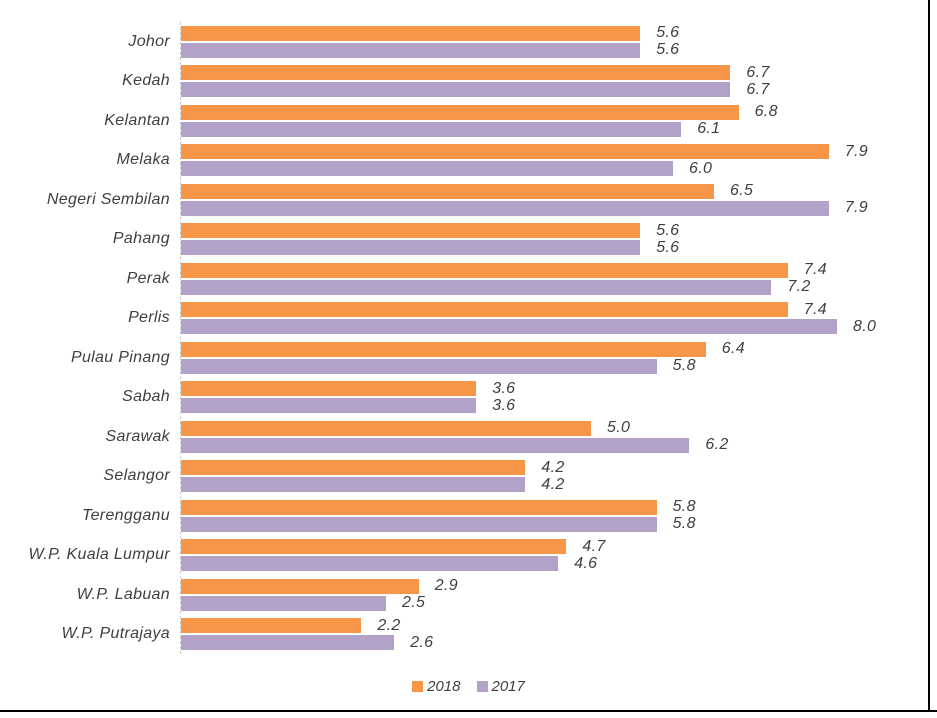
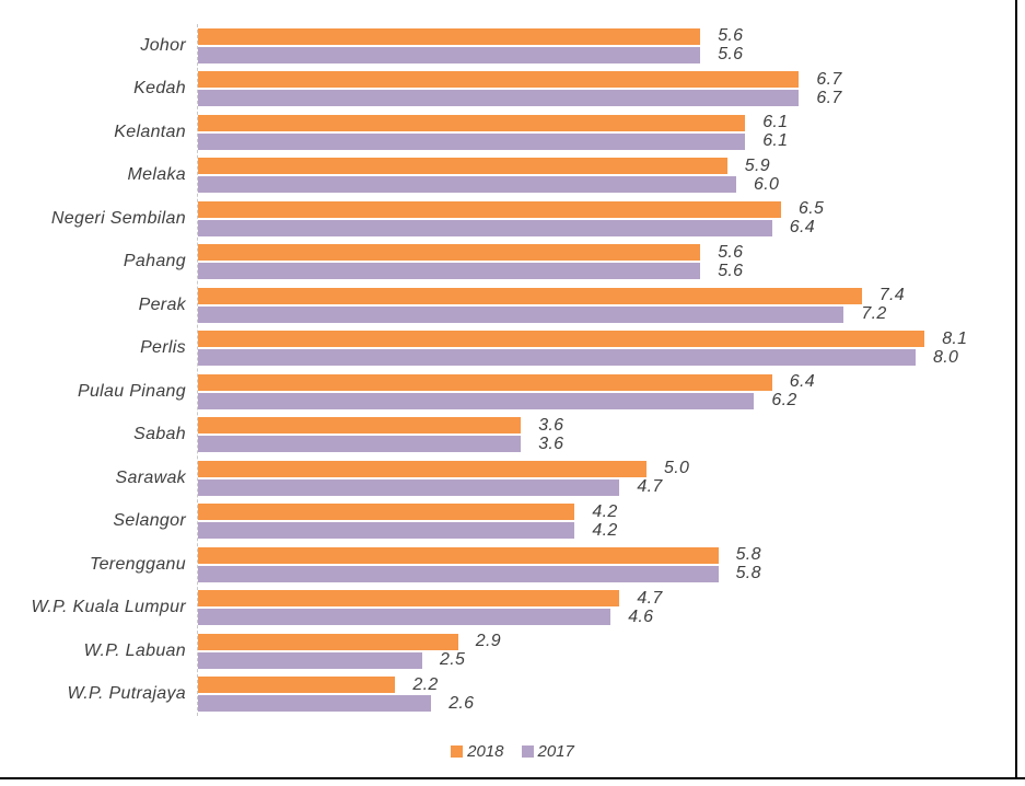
2018/Kelantan: 6.8 -> 6.1
2018/Melaka: 7.9 -> 5.9
2017/Negeri Sembilan: 7.9 -> 6.4
2018/Perlis: 7.4 -> 8.1
2017/Pulau Pinang: 5.8 -> 6.2
2017/Sarawak: 6.2 -> 4.7
